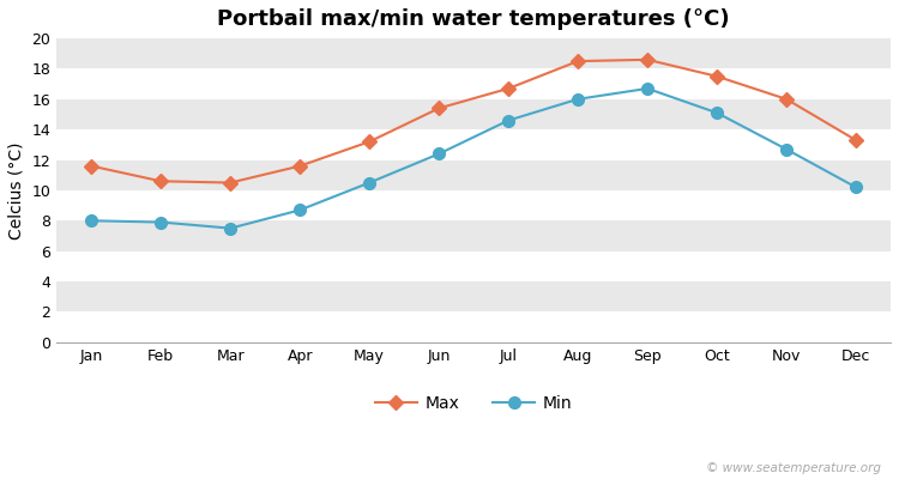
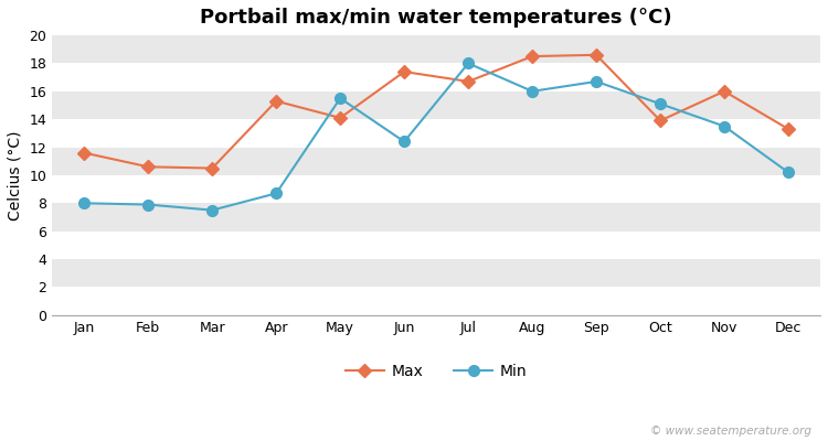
Max/Apr: 11.6 -> 15.3
Max/May: 13.2 -> 14.1
Min/May: 10.5 -> 15.5
Max/Jun: 15.4 -> 17.4
Min/Jul: 14.6 -> 18.0
Max/Oct: 17.5 -> 13.9
Min/Nov: 12.7 -> 13.5
